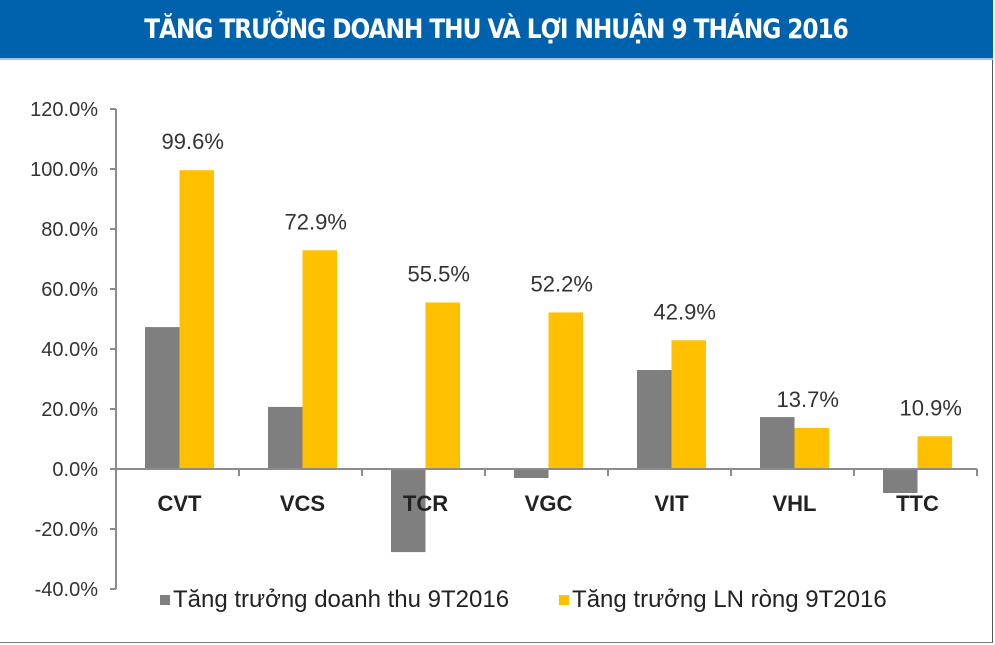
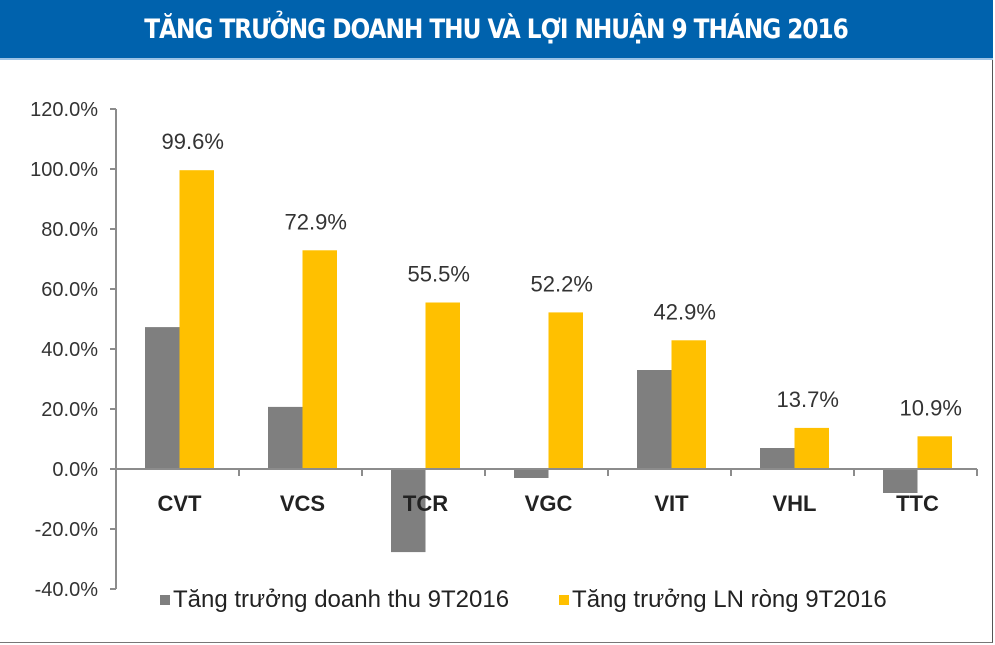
Tăng trưởng doanh thu 9T2016/VHL: 17% -> 7%
